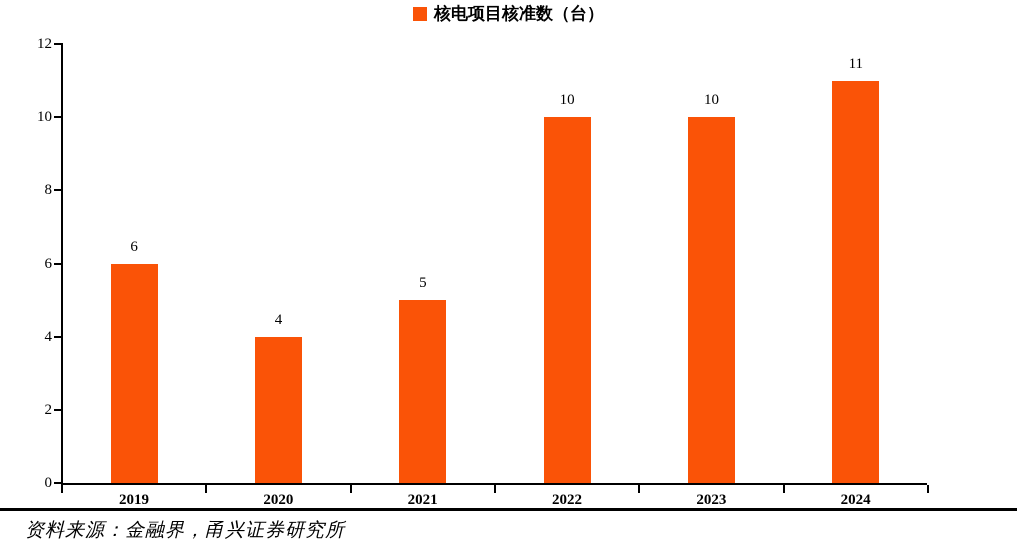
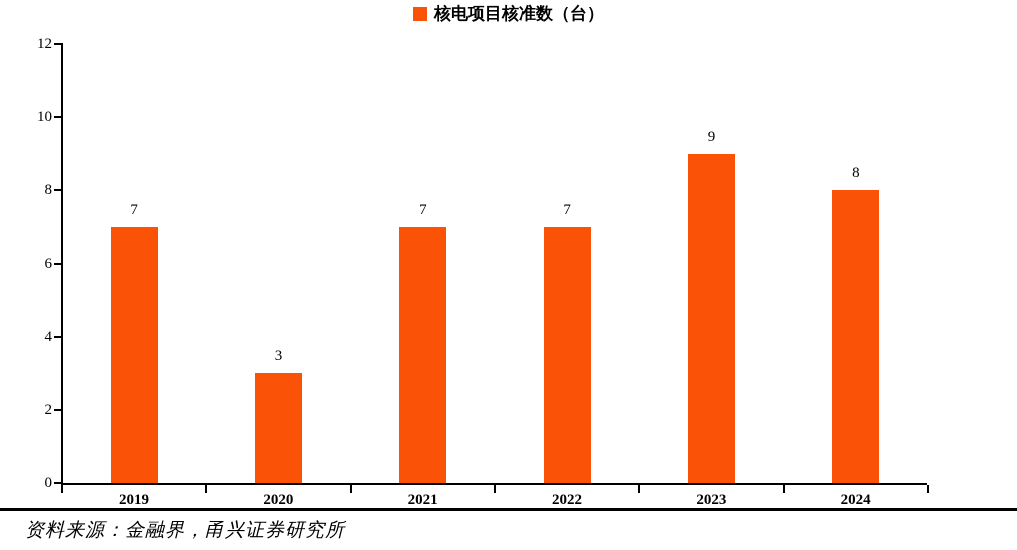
2019: 6 -> 7
2020: 4 -> 3
2021: 5 -> 7
2022: 10 -> 7
2023: 10 -> 9
2024: 11 -> 8
